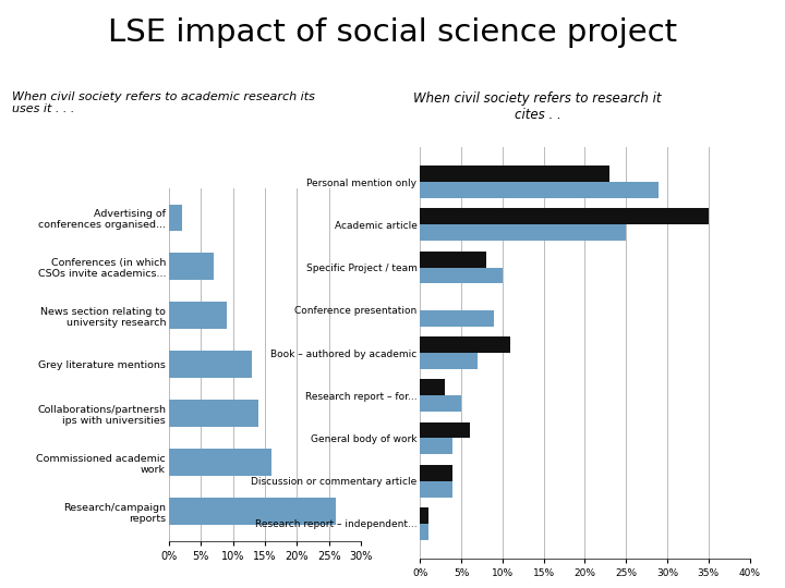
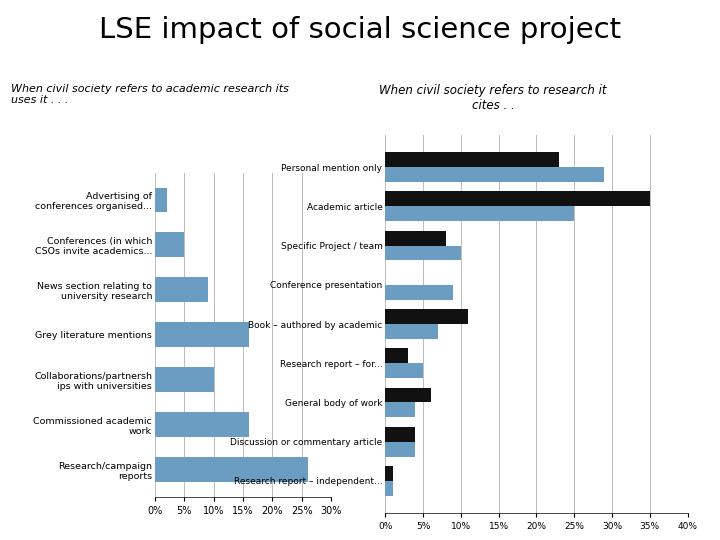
Conferences (in which CSOs invite academics...: 7% -> 5%
Grey literature mentions: 13% -> 16%
Collaborations/partnersh ips with universities: 14% -> 10%
